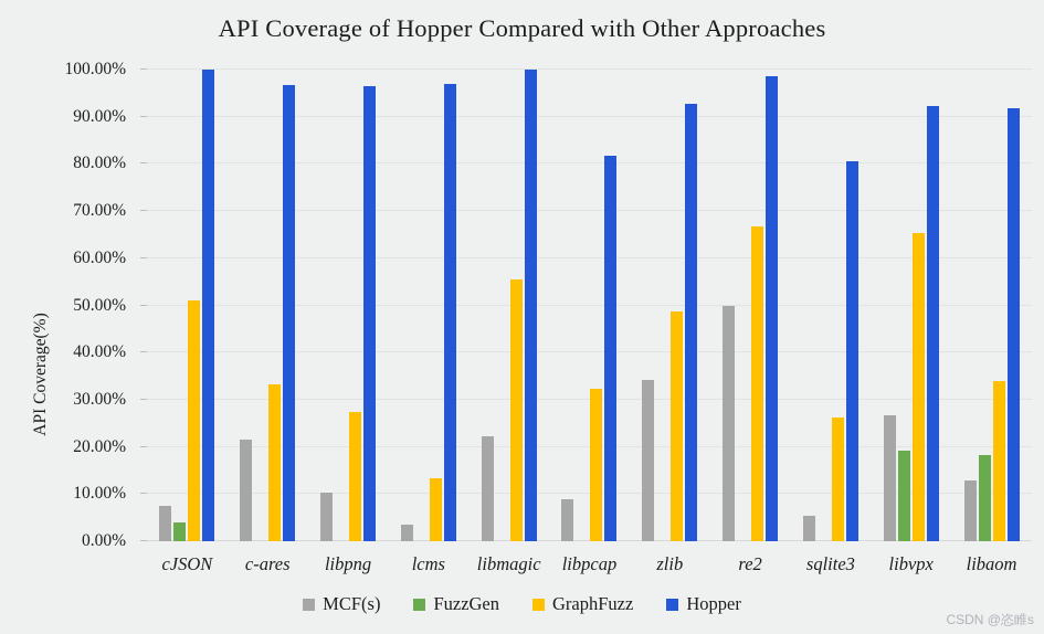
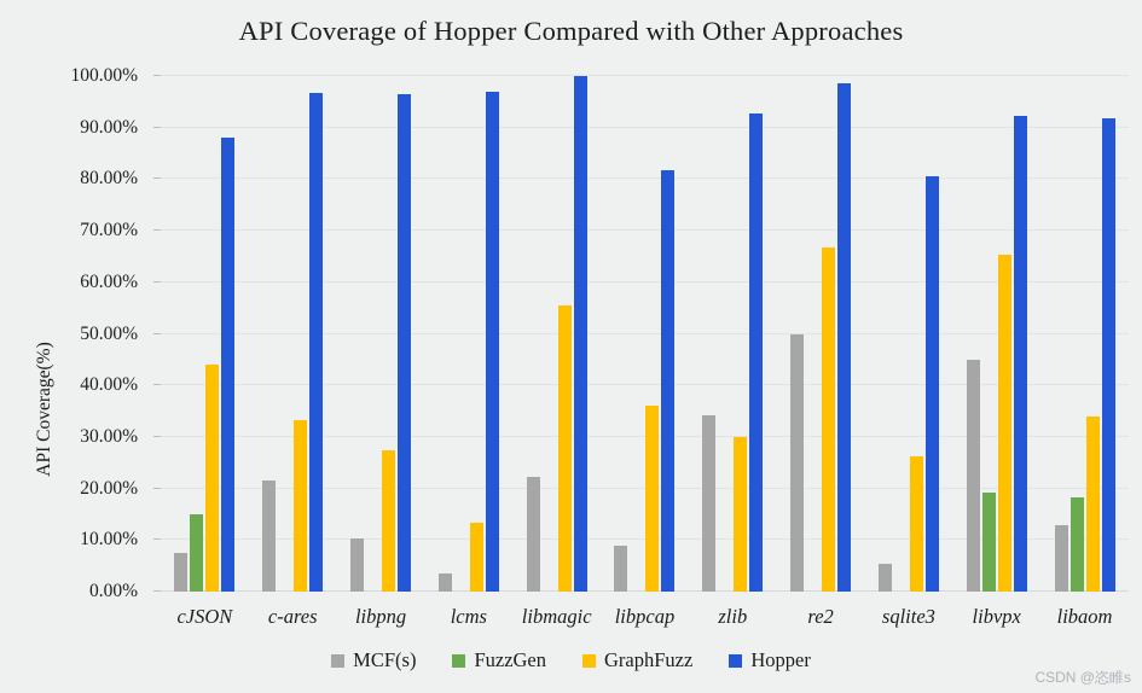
FuzzGen/cJSON: 4% -> 15%
GraphFuzz/cJSON: 51% -> 44%
Hopper/cJSON: 100% -> 88%
GraphFuzz/libpcap: 32% -> 36%
GraphFuzz/zlib: 49% -> 30%
MCF(s)/libvpx: 27% -> 45%
